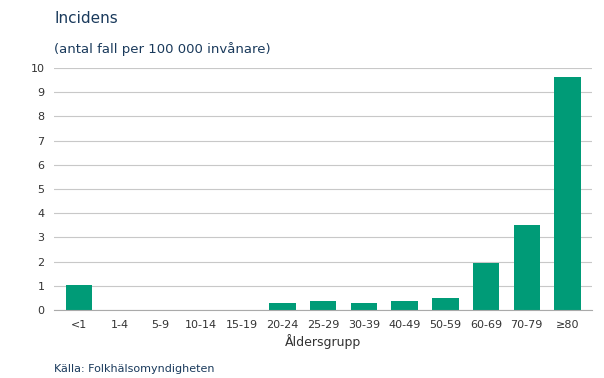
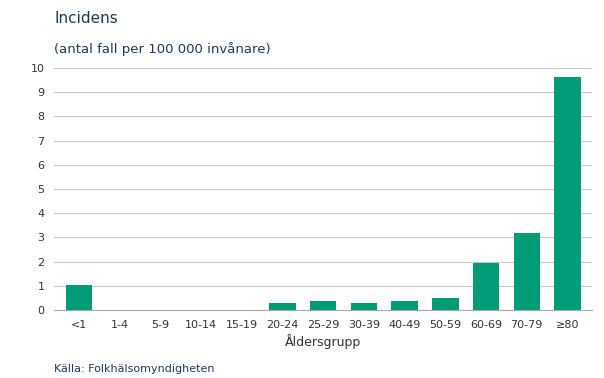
70-79: 3.50 -> 3.20
